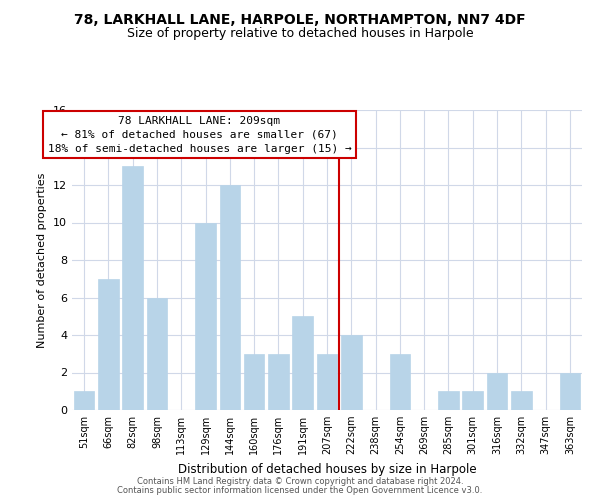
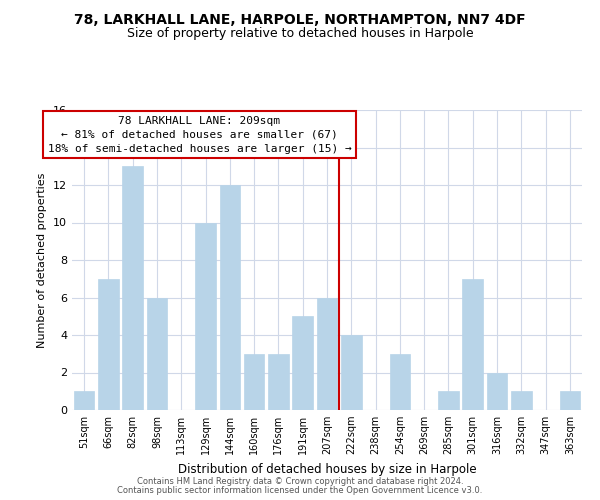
207sqm: 3 -> 6
301sqm: 1 -> 7
363sqm: 2 -> 1
